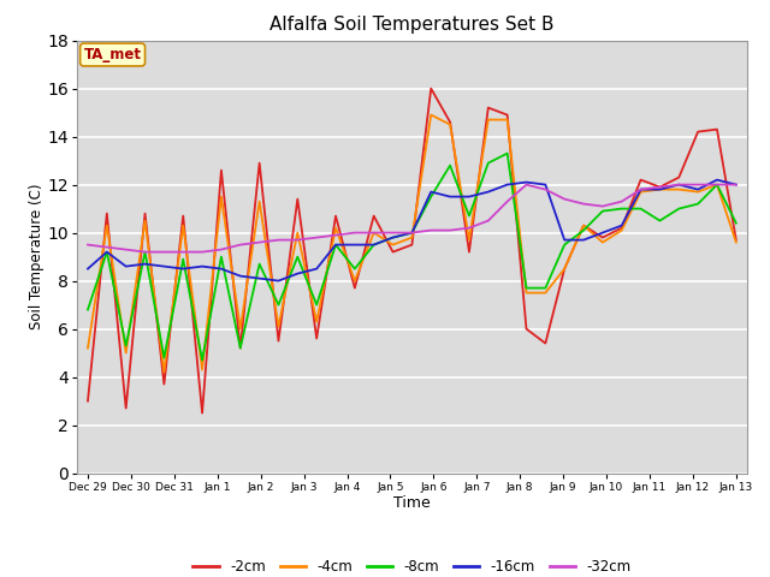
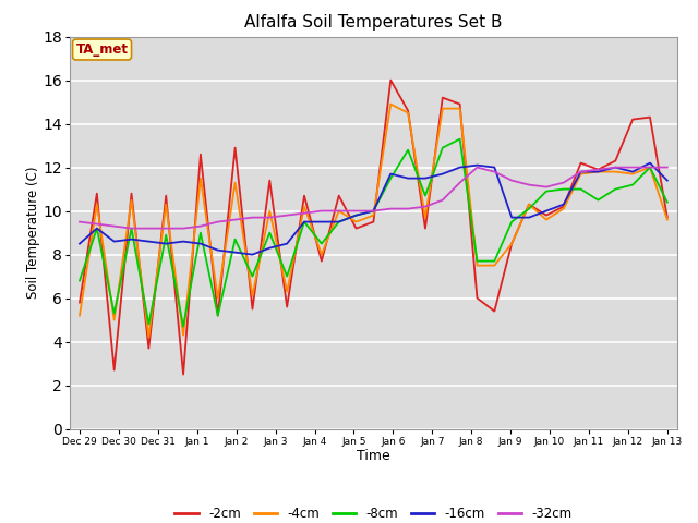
-2cm/Dec 29: 3.0 -> 5.8
-16cm/Jan 13: 12.0 -> 11.4
